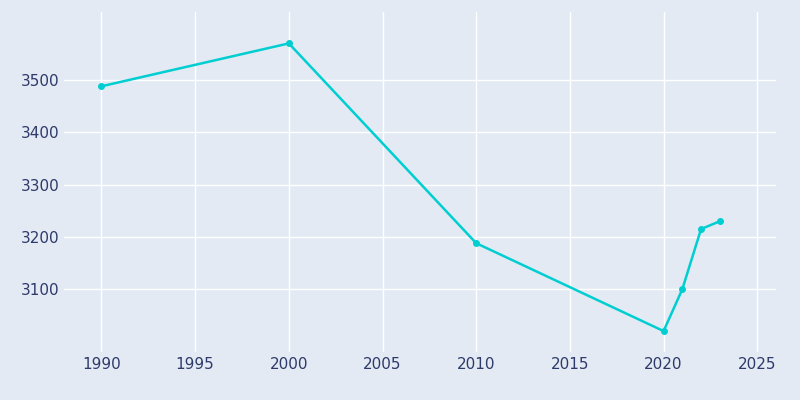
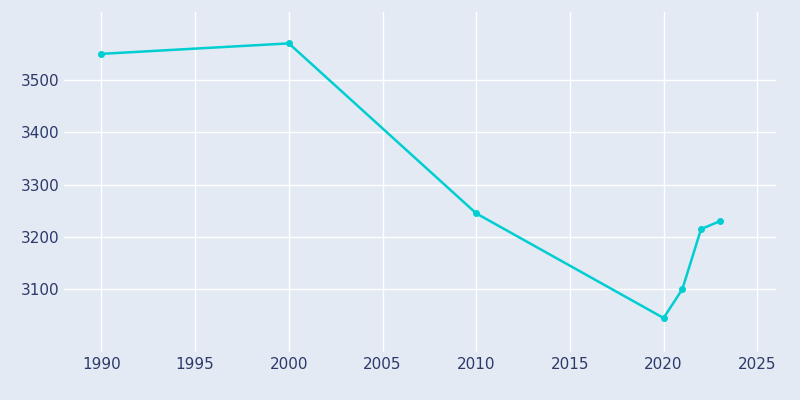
1990: 3488 -> 3550
2010: 3188 -> 3245
2020: 3020 -> 3045
